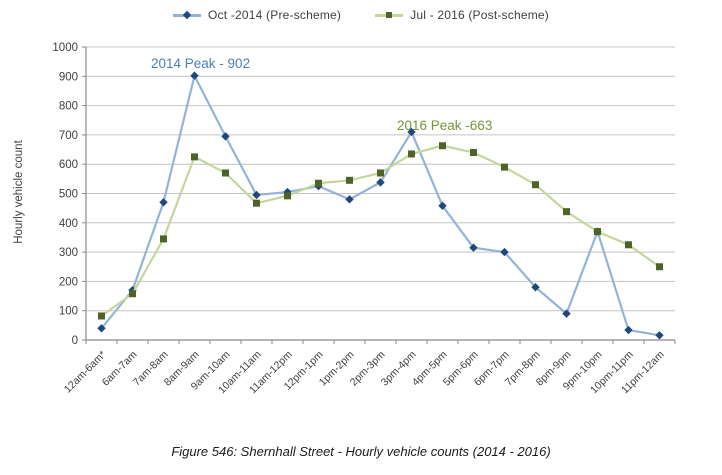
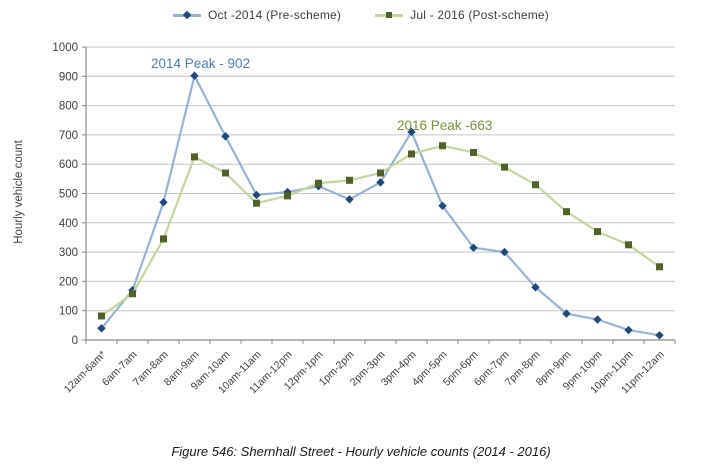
Oct -2014 (Pre-scheme)/9pm-10pm: 370 -> 70
